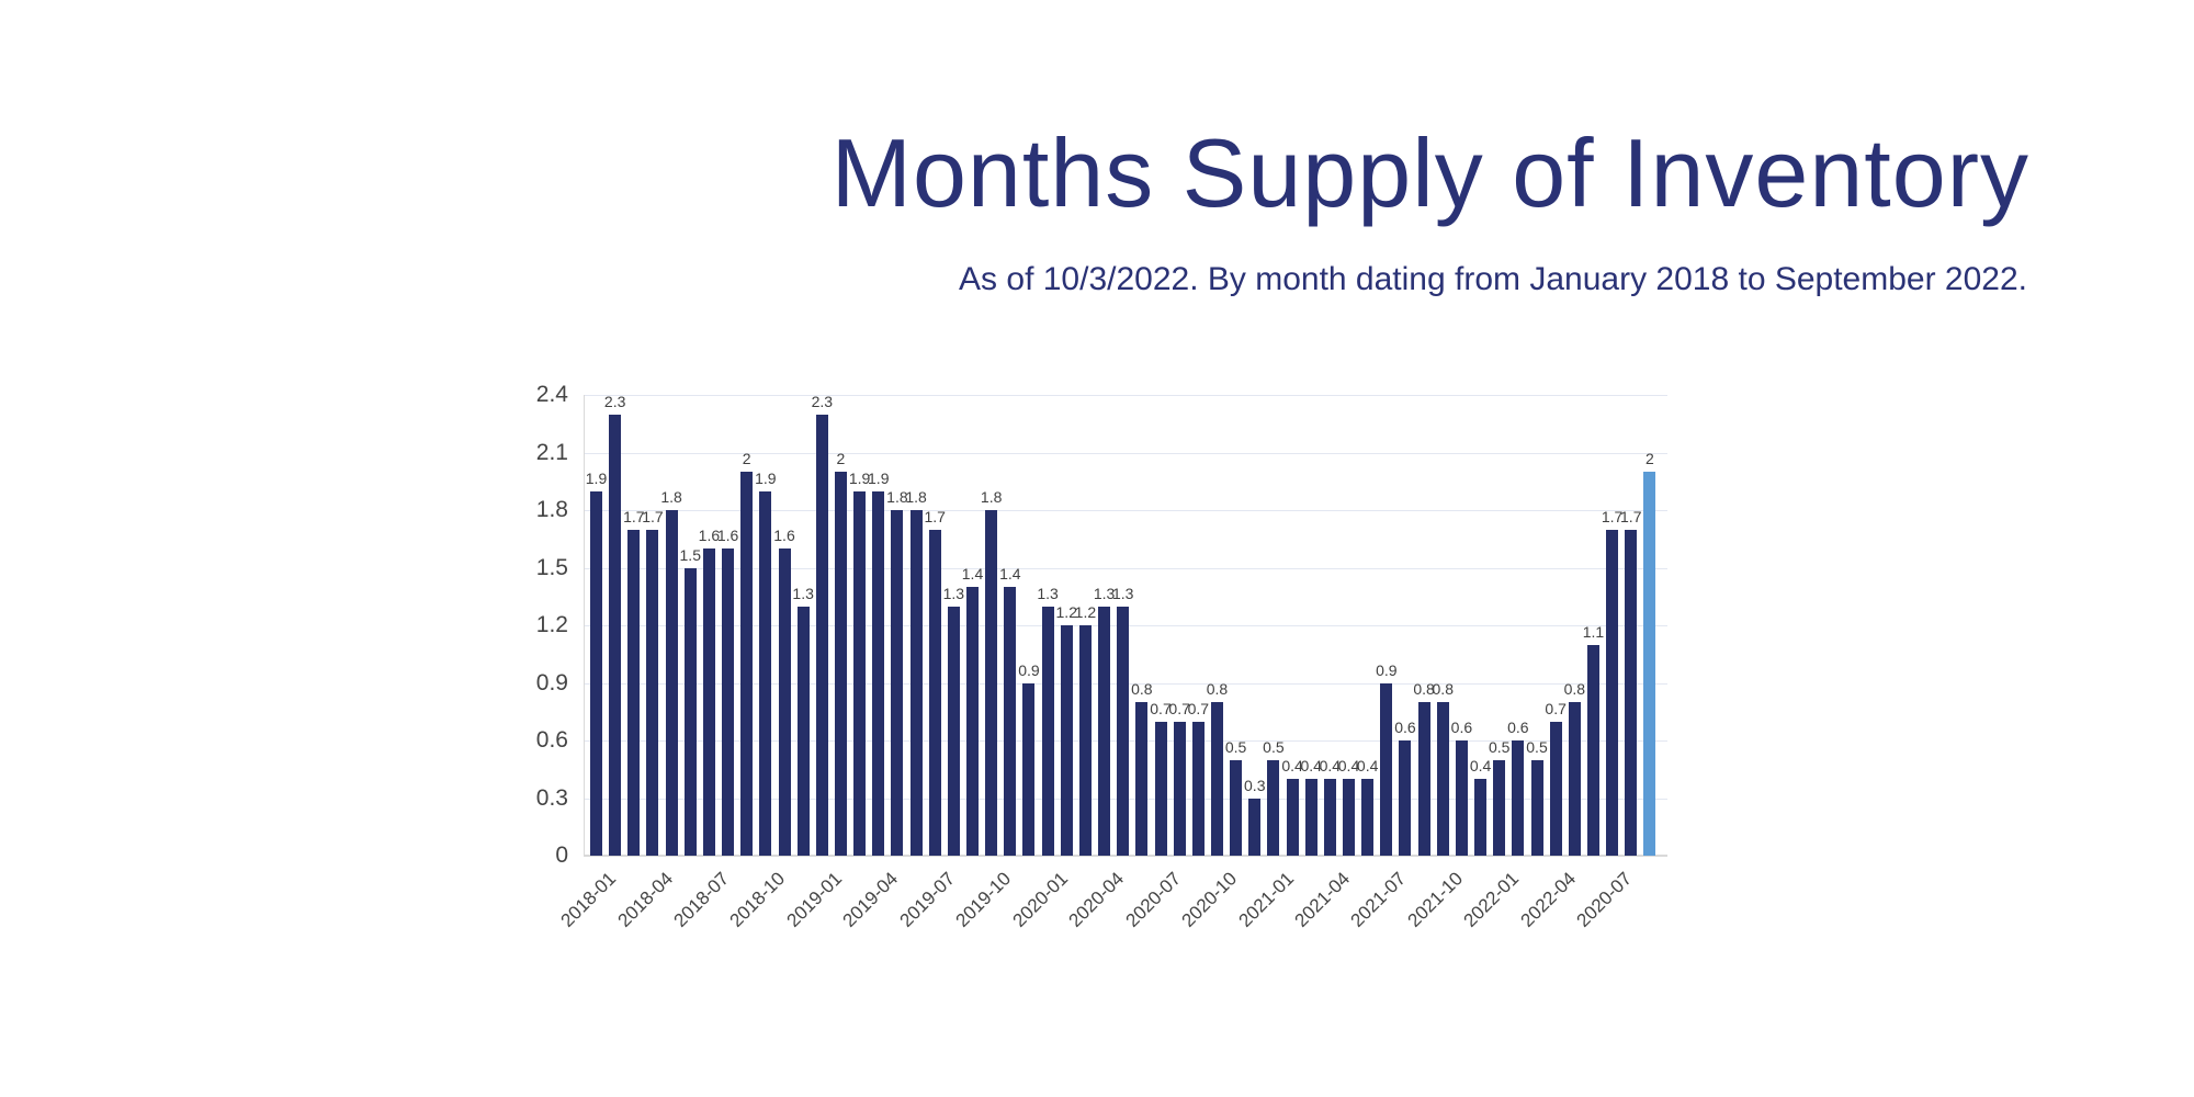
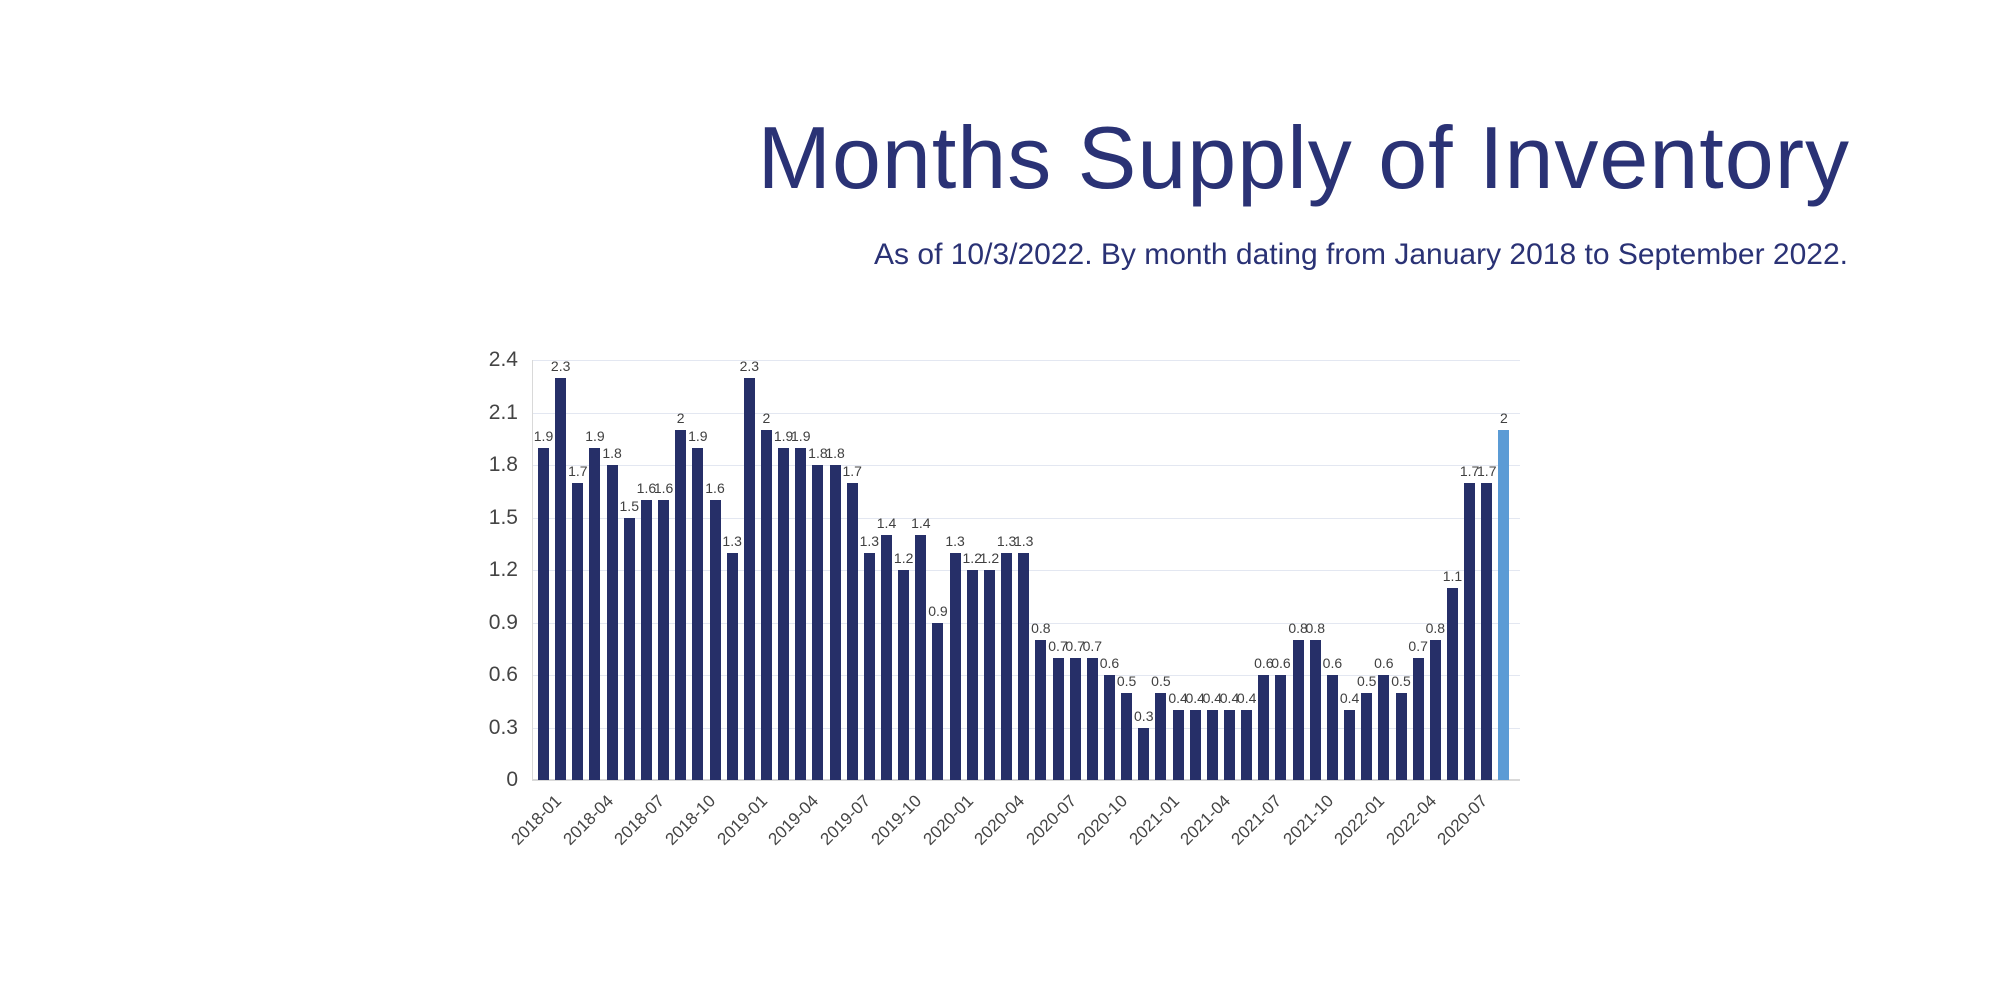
2018-04: 1.7 -> 1.9
2019-10: 1.8 -> 1.2
2020-10: 0.8 -> 0.6
2021-07: 0.9 -> 0.6
